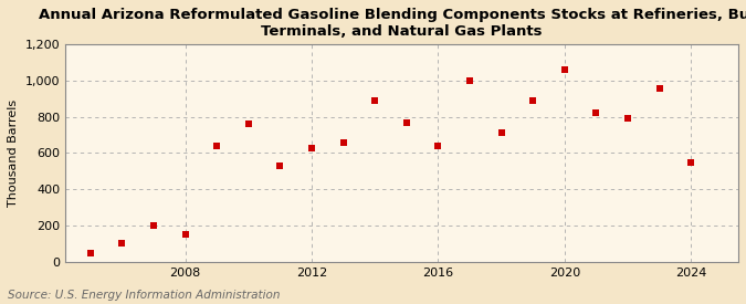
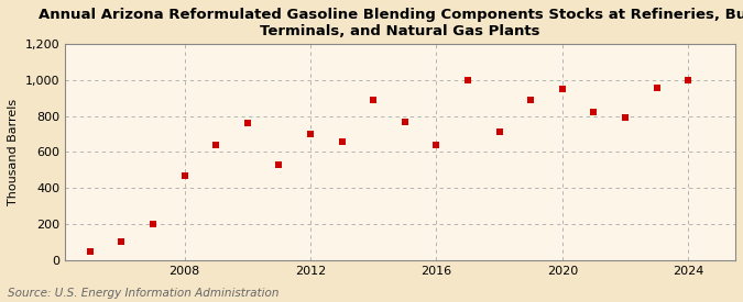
2008: 150 -> 470
2012: 630 -> 700
2020: 1,060 -> 950
2024: 550 -> 1,000
